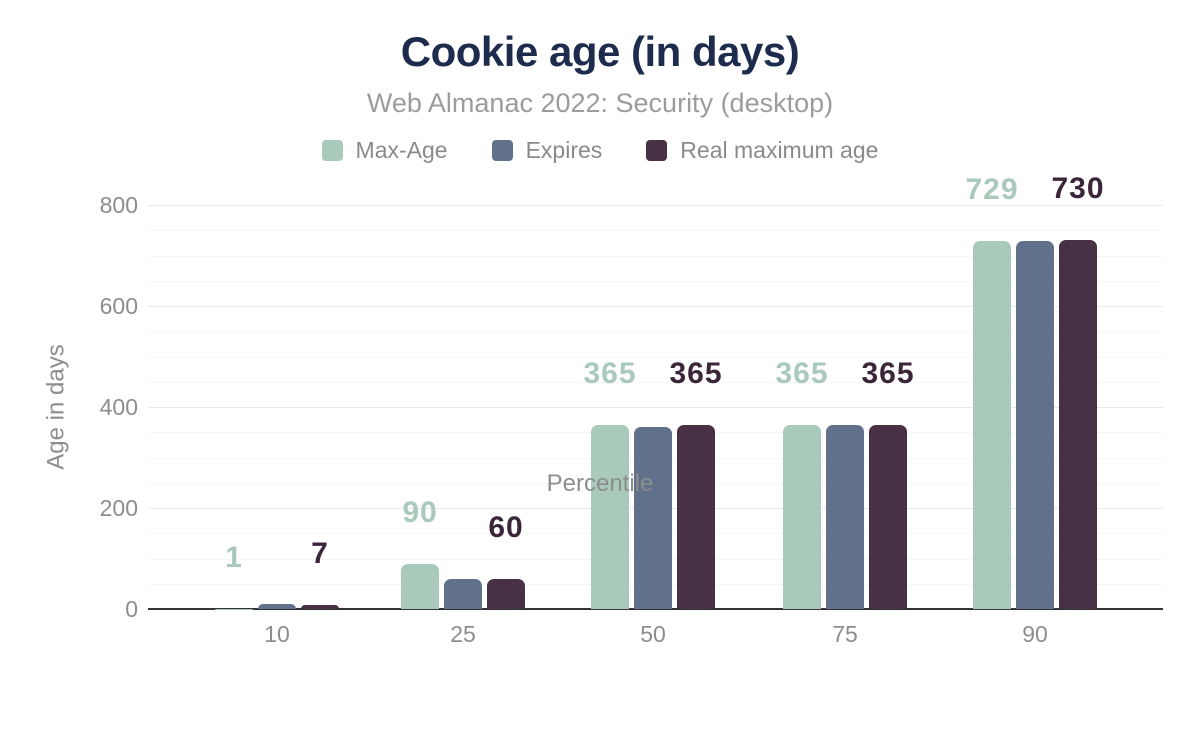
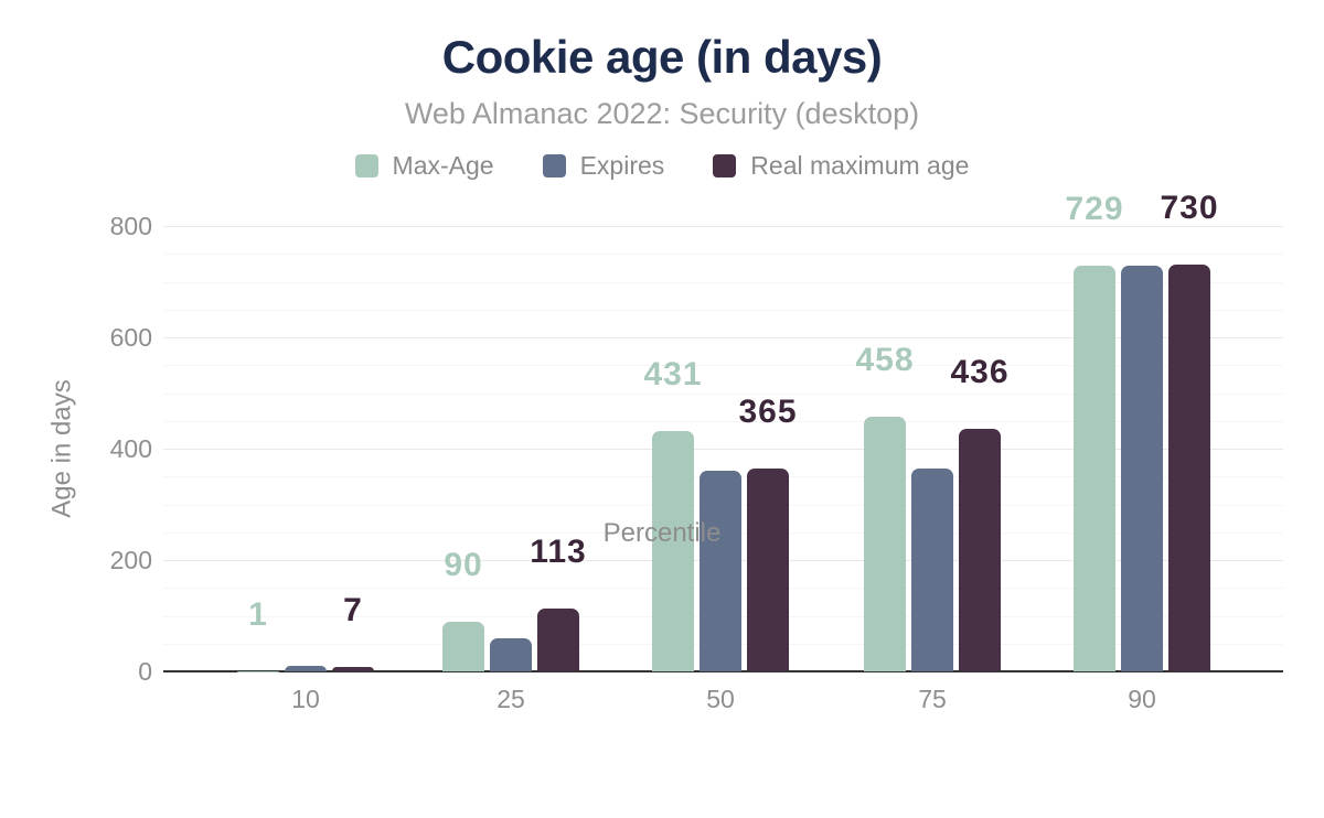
Real maximum age/25: 60 -> 113
Max-Age/50: 365 -> 431
Max-Age/75: 365 -> 458
Real maximum age/75: 365 -> 436
